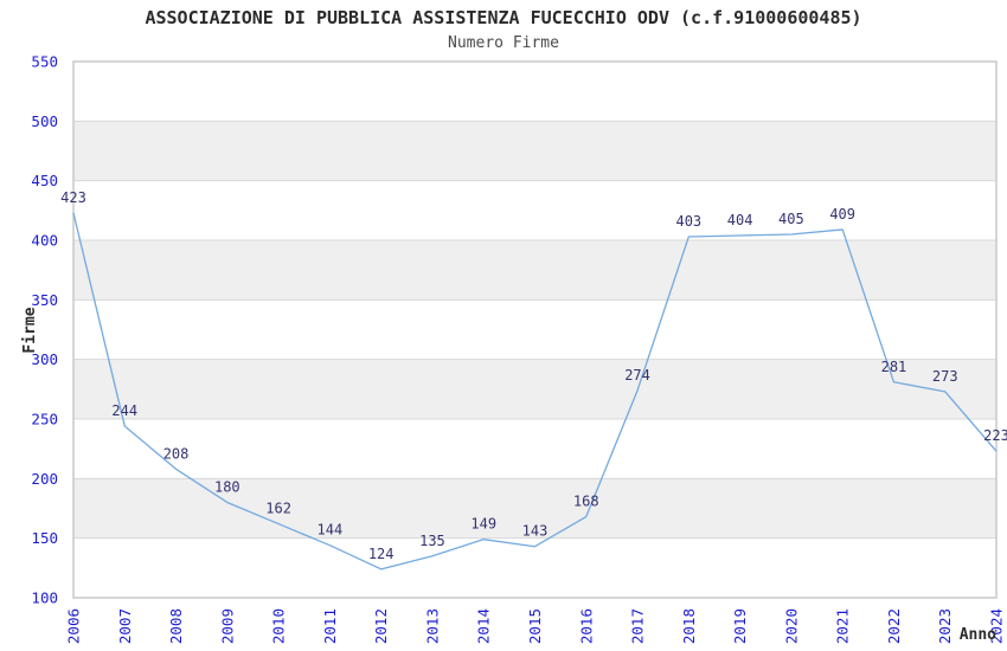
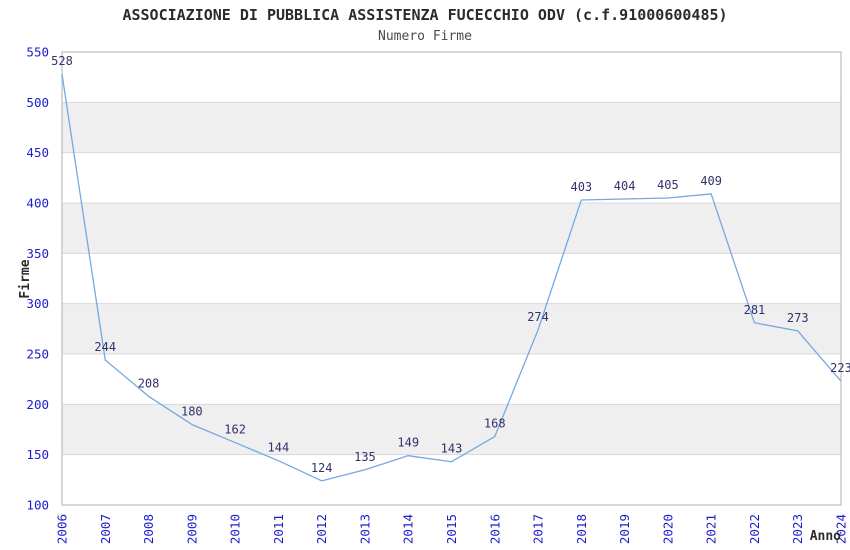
2006: 423 -> 528
